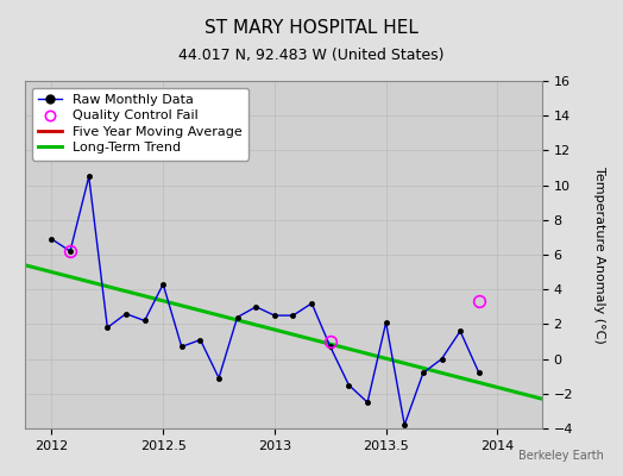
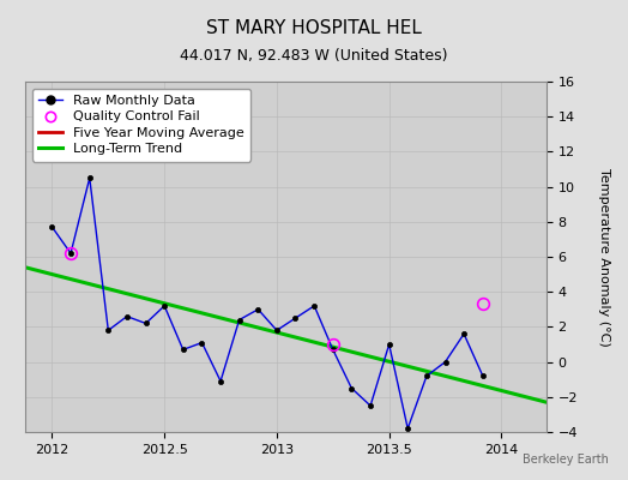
Raw Monthly Data/2012: 6.9 -> 7.7
Raw Monthly Data/2012.5: 4.3 -> 3.2
Raw Monthly Data/2013: 2.5 -> 1.8
Raw Monthly Data/2013.5: 2.1 -> 1.0
